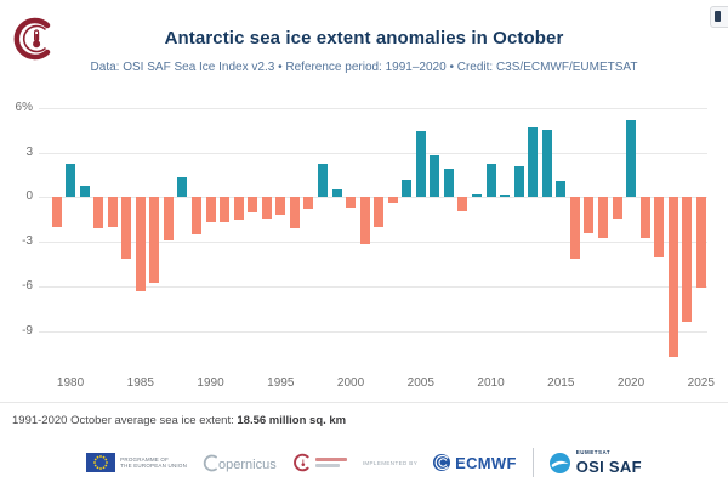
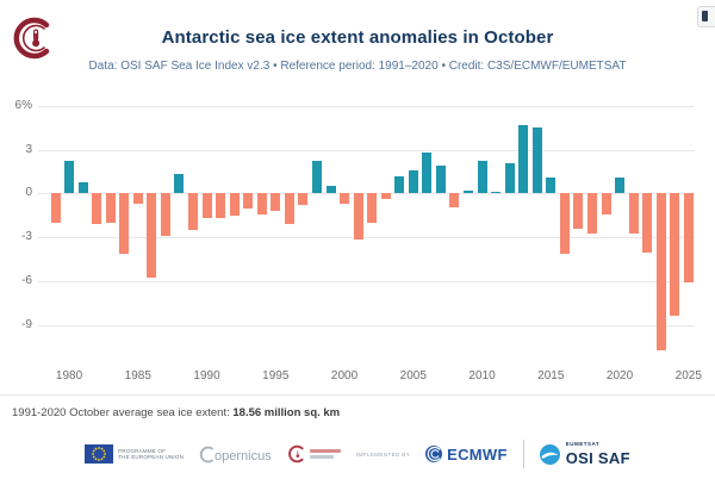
1985: -6.3% -> -0.7%
2005: 4.4% -> 1.6%
2020: 5.2% -> 1.1%
